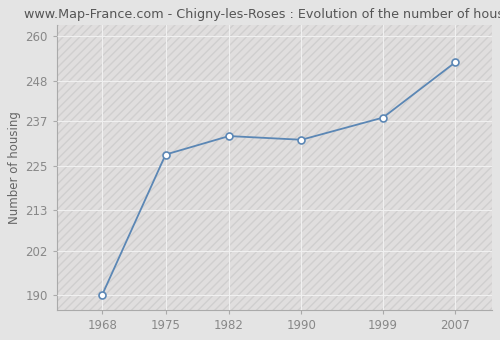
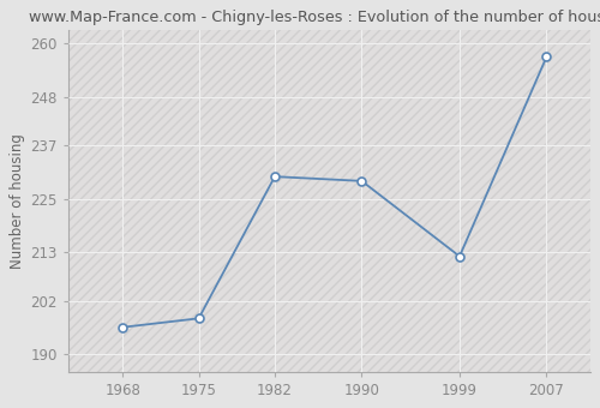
1968: 190 -> 196
1975: 228 -> 198
1982: 233 -> 230
1990: 232 -> 229
1999: 238 -> 212
2007: 253 -> 257
